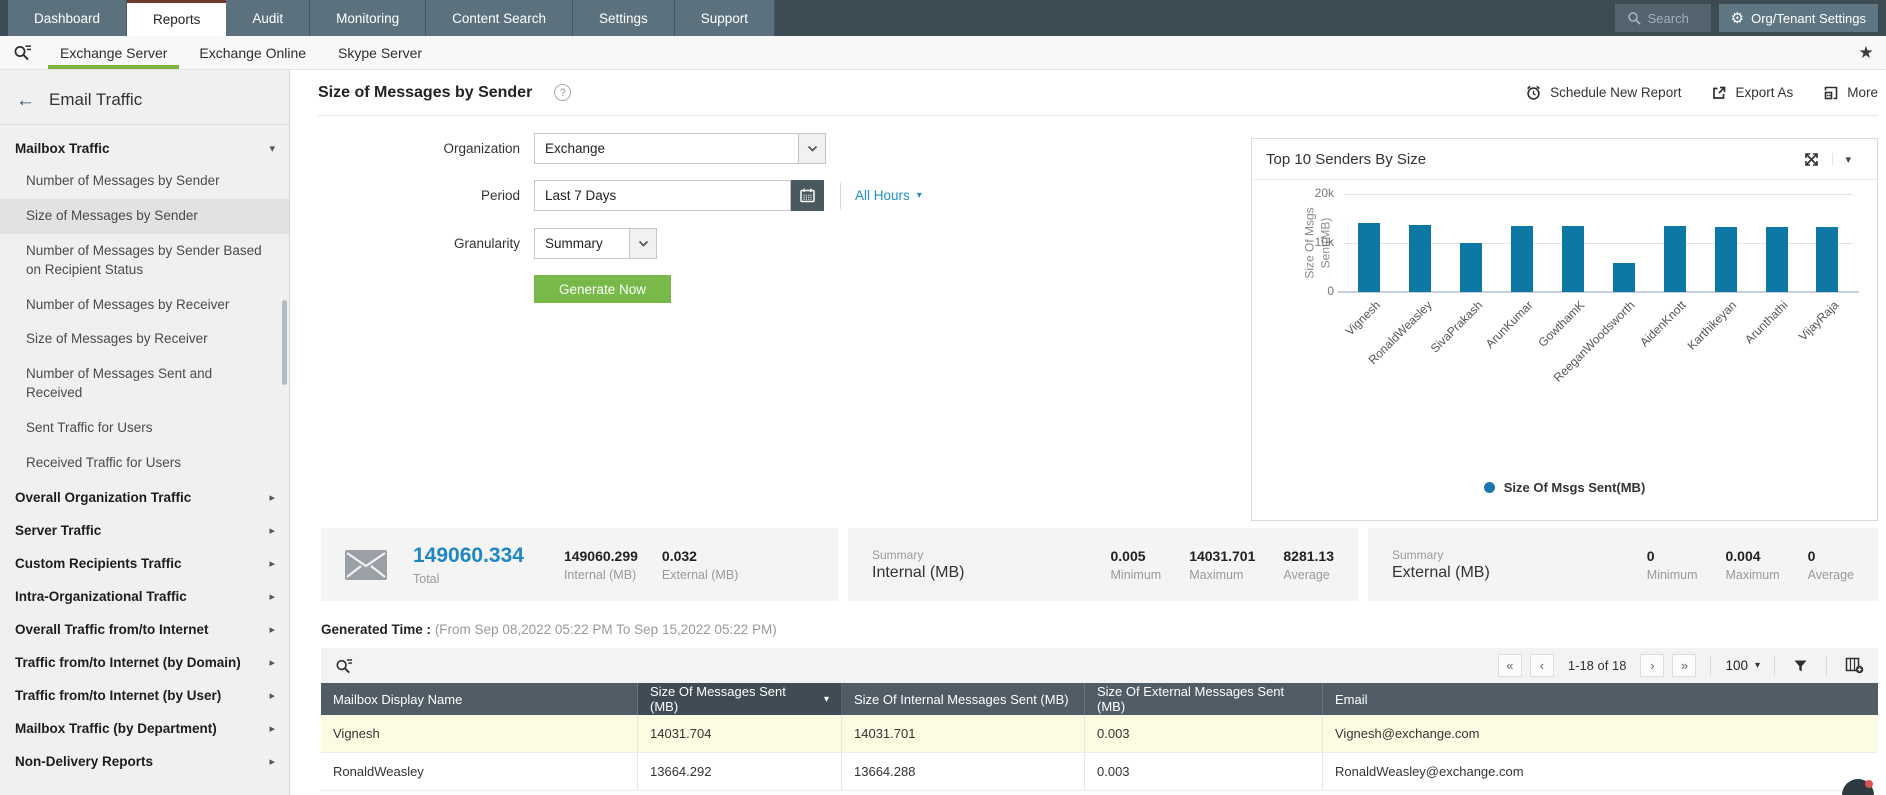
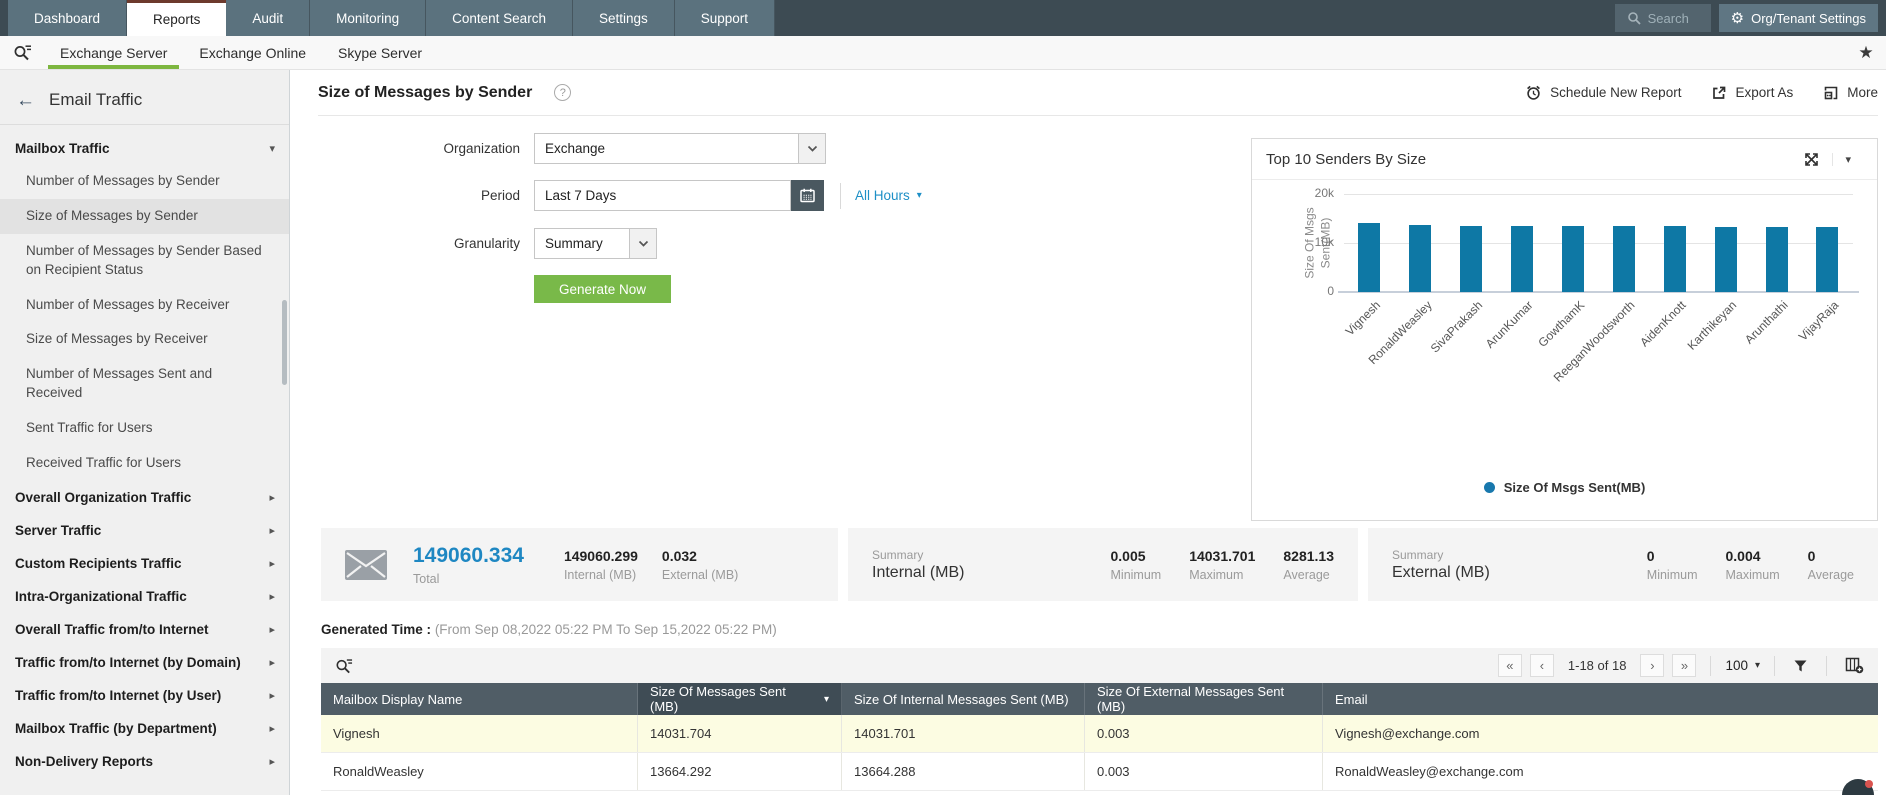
SivaPrakash: 10k -> 14k
ReeganWoodsworth: 6k -> 13k
